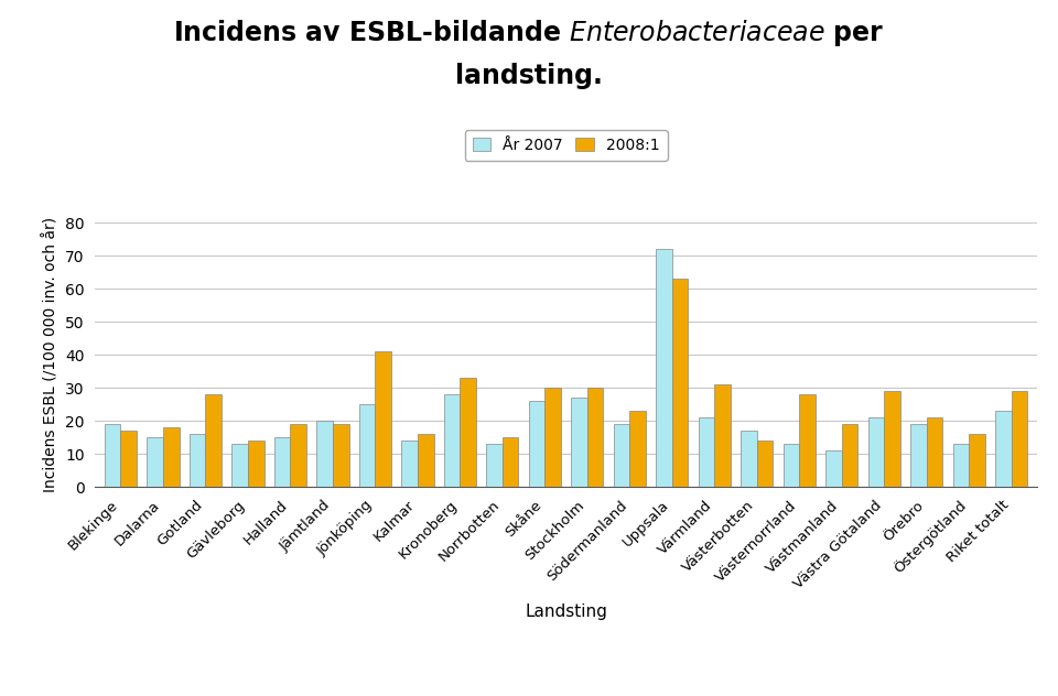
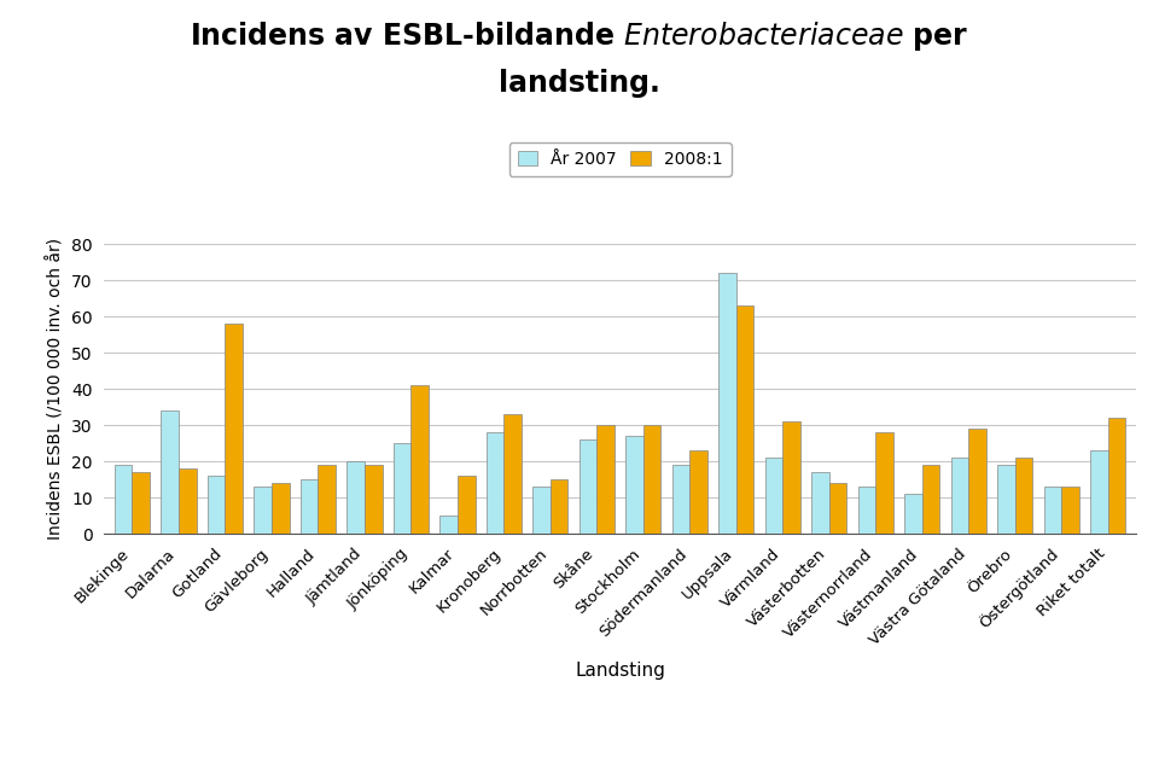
År 2007/Dalarna: 15 -> 34
2008:1/Gotland: 28 -> 58
År 2007/Kalmar: 14 -> 5
2008:1/Östergötland: 16 -> 13
2008:1/Riket totalt: 29 -> 32
